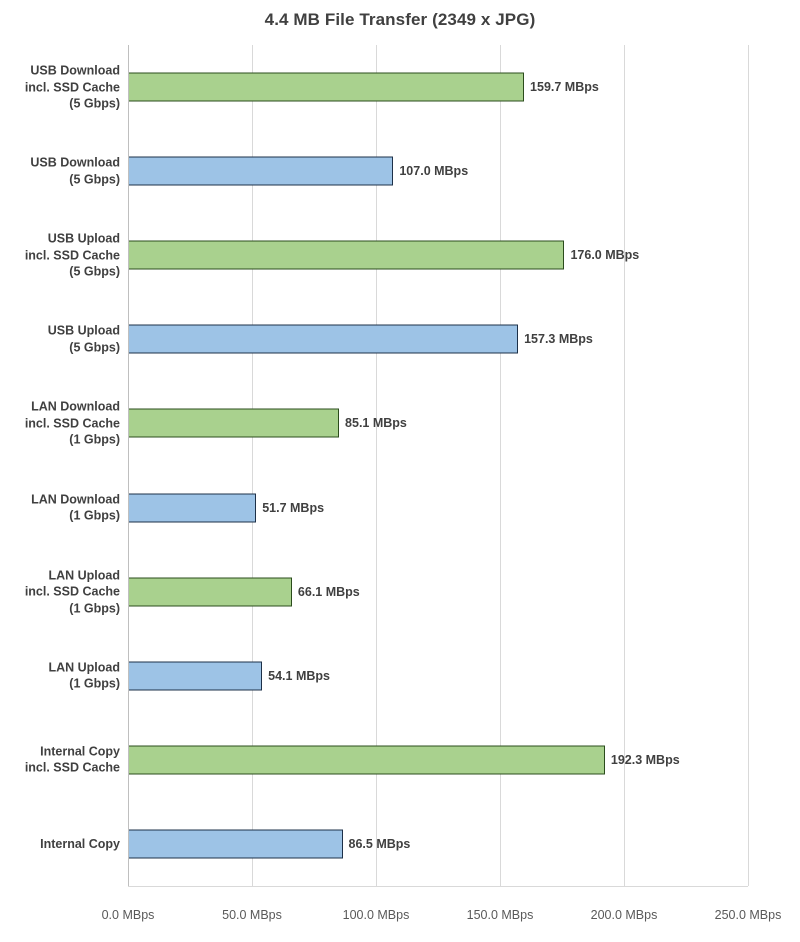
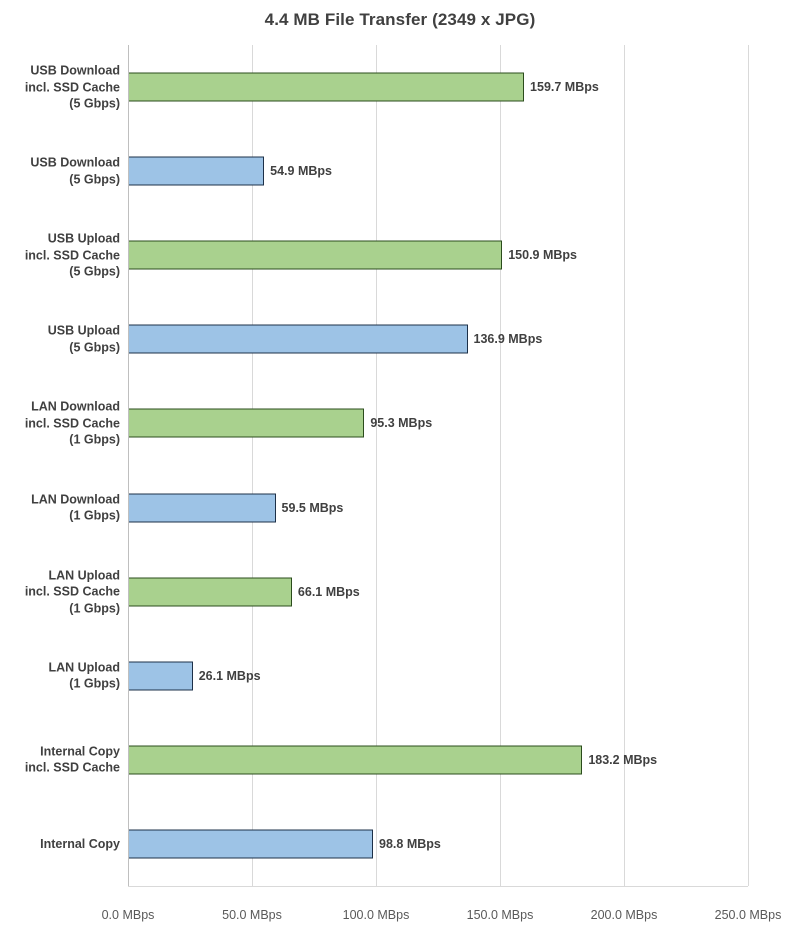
USB Download (5 Gbps): 107.0 -> 54.9
USB Upload incl. SSD Cache (5 Gbps): 176.0 -> 150.9
USB Upload (5 Gbps): 157.3 -> 136.9
LAN Download incl. SSD Cache (1 Gbps): 85.1 -> 95.3
LAN Download (1 Gbps): 51.7 -> 59.5
LAN Upload (1 Gbps): 54.1 -> 26.1
Internal Copy incl. SSD Cache: 192.3 -> 183.2
Internal Copy: 86.5 -> 98.8
